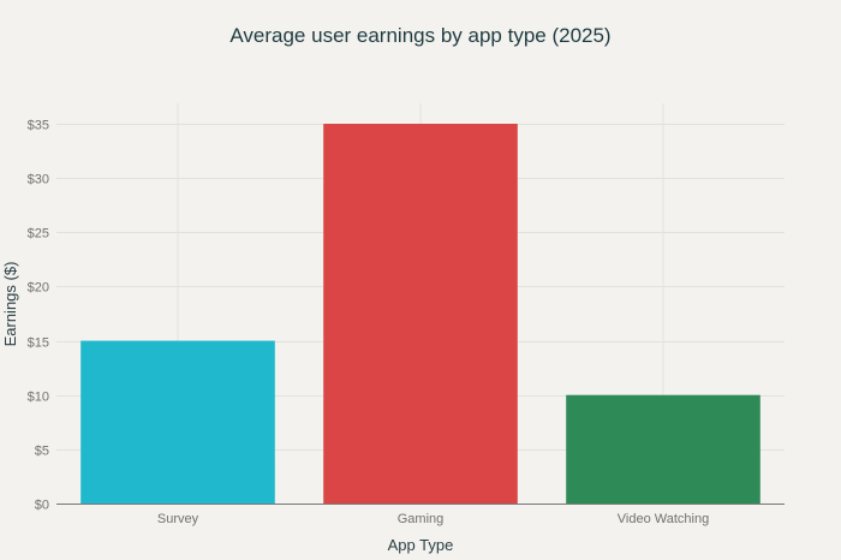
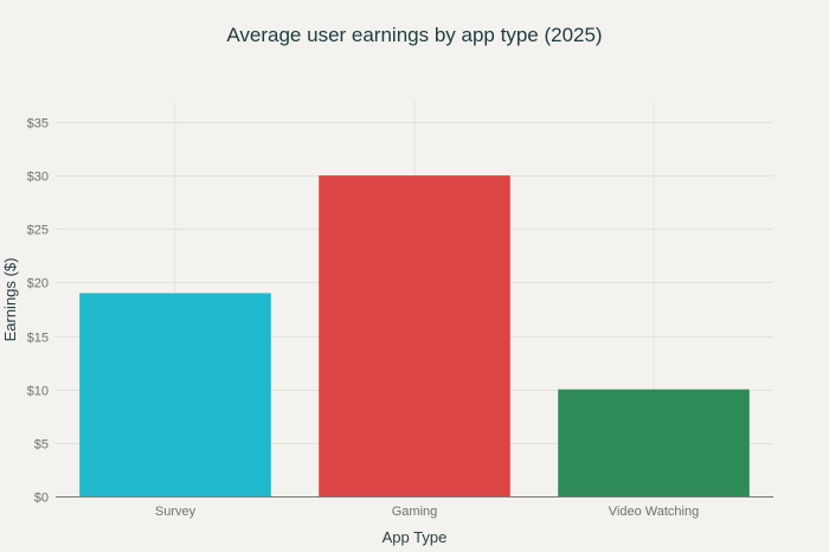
Survey: $15 -> $19
Gaming: $35 -> $30
